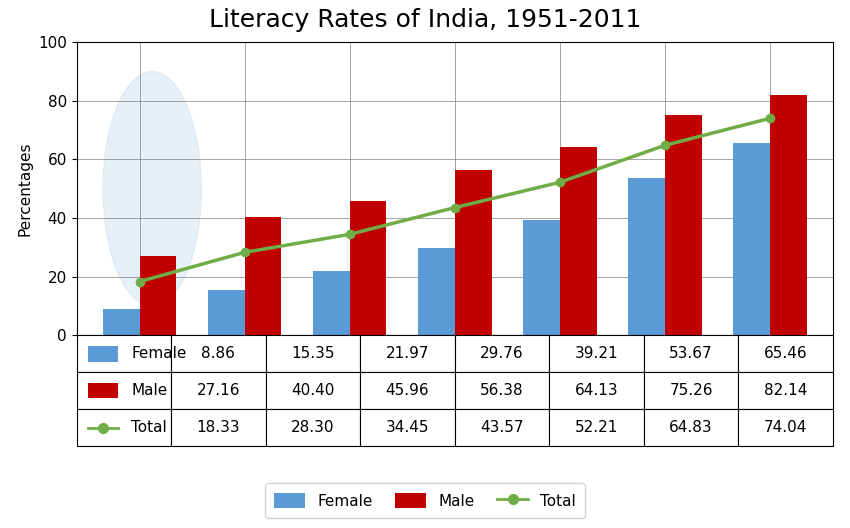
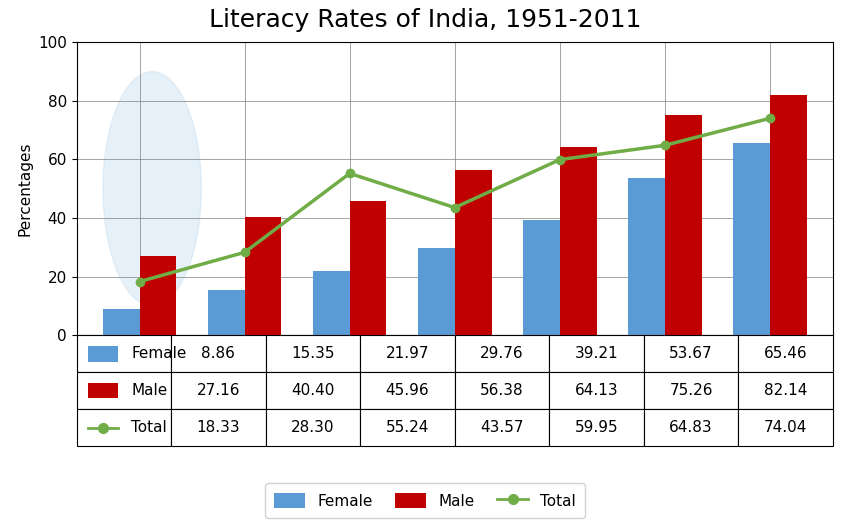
Total/1971: 34.45 -> 55.24
Total/1991: 52.21 -> 59.95
